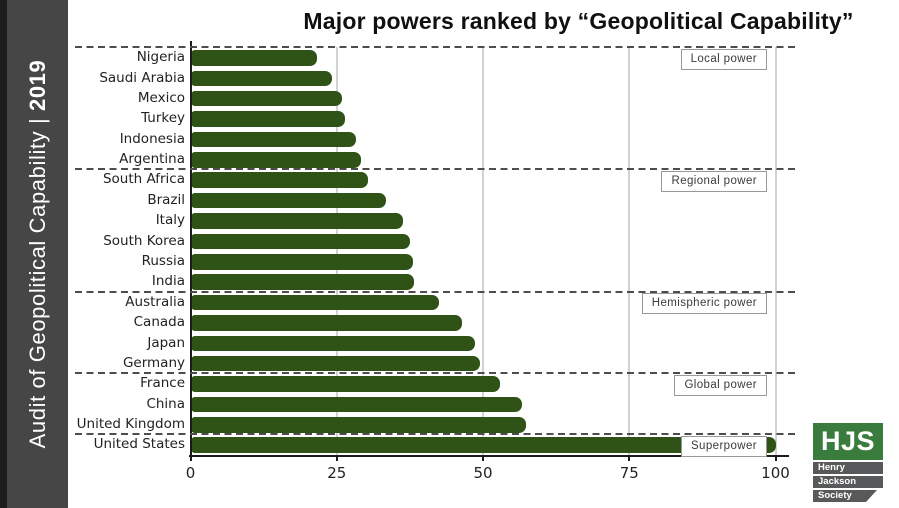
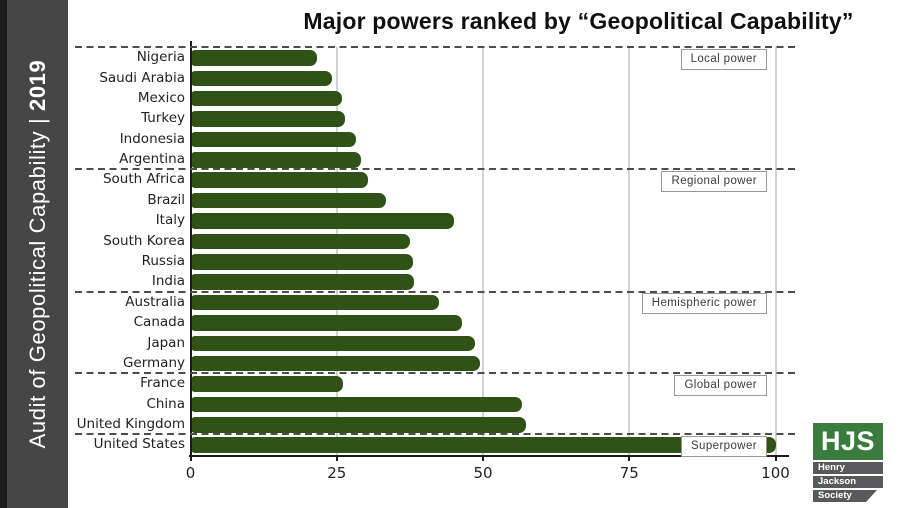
Italy: 36 -> 45
France: 53 -> 26
